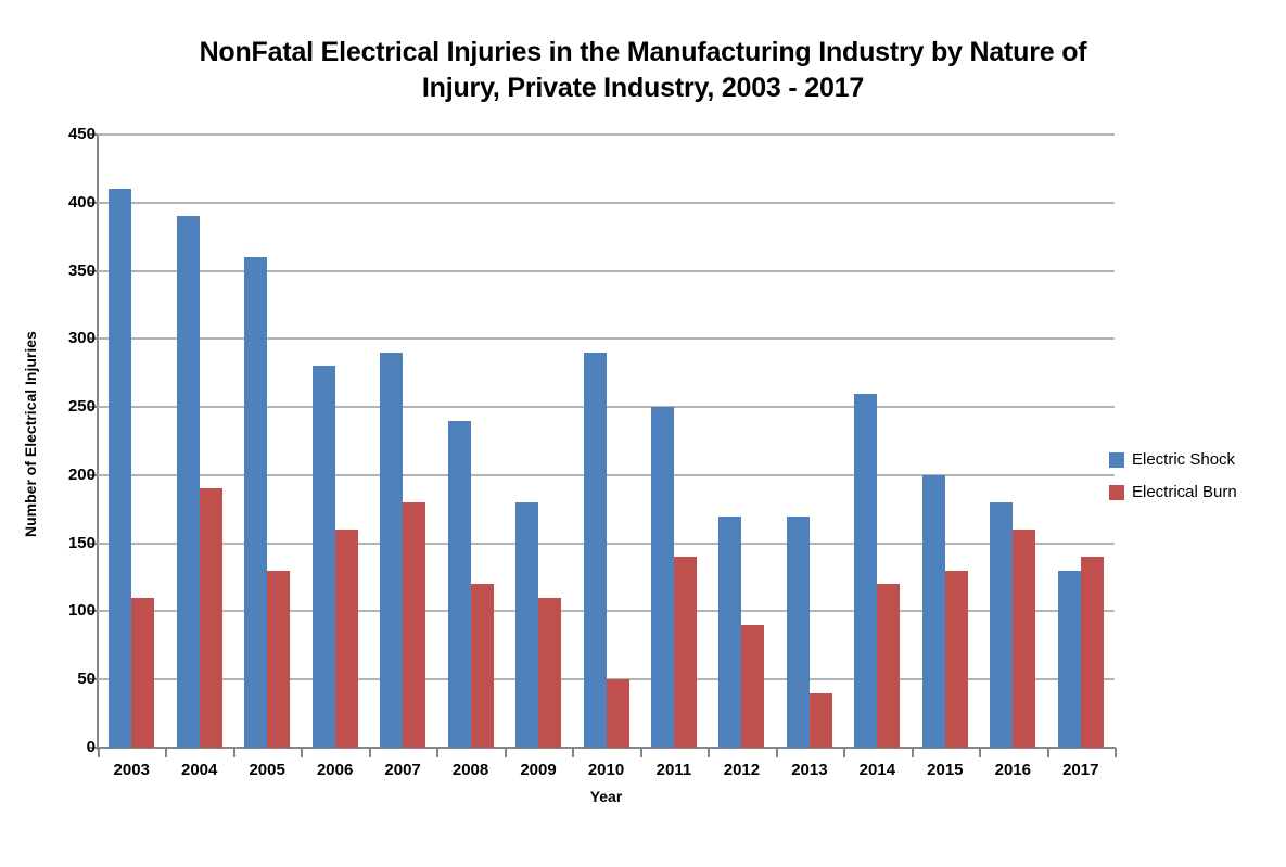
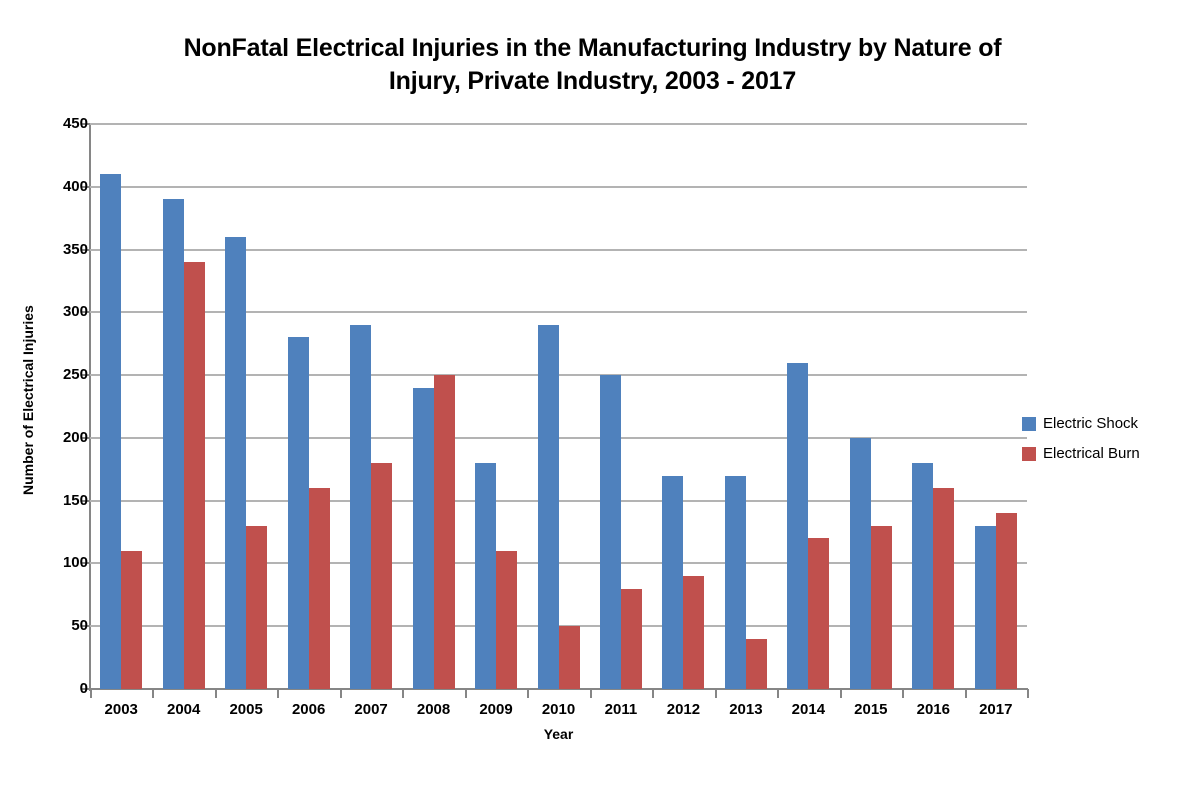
Electrical Burn/2004: 190 -> 340
Electrical Burn/2008: 120 -> 250
Electrical Burn/2011: 140 -> 80
